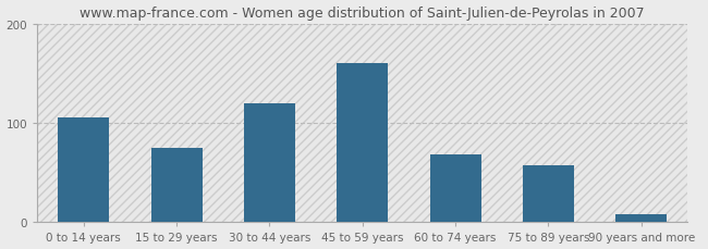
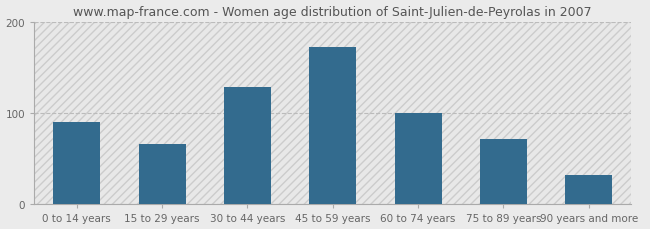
0 to 14 years: 105 -> 90
15 to 29 years: 75 -> 66
30 to 44 years: 120 -> 128
45 to 59 years: 160 -> 172
60 to 74 years: 68 -> 100
75 to 89 years: 57 -> 72
90 years and more: 8 -> 32
